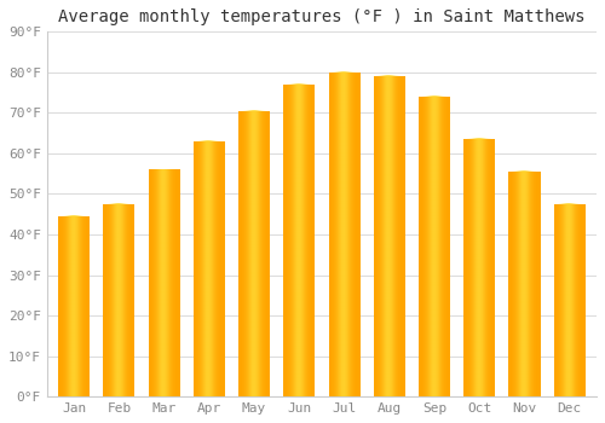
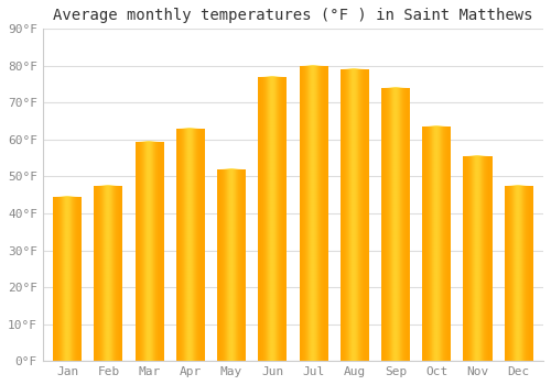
Mar: 56.0°F -> 59.5°F
May: 70.5°F -> 52.0°F
